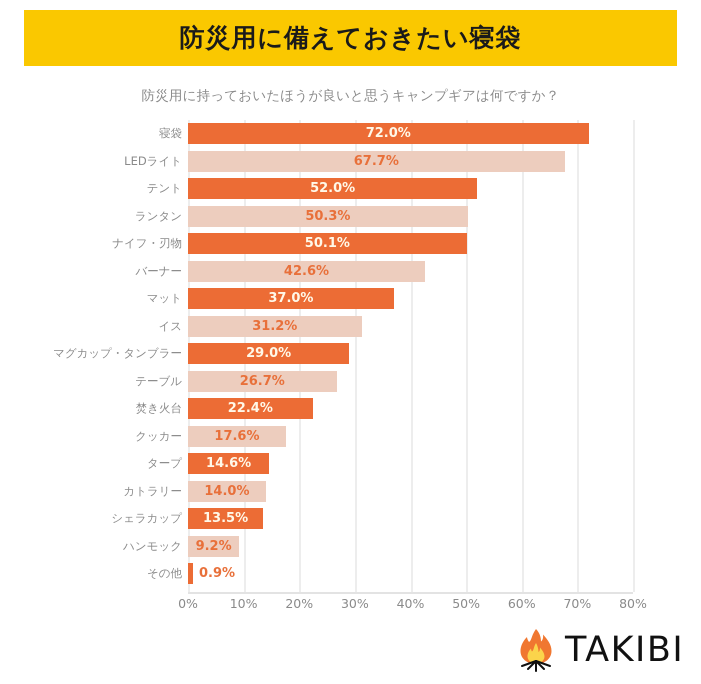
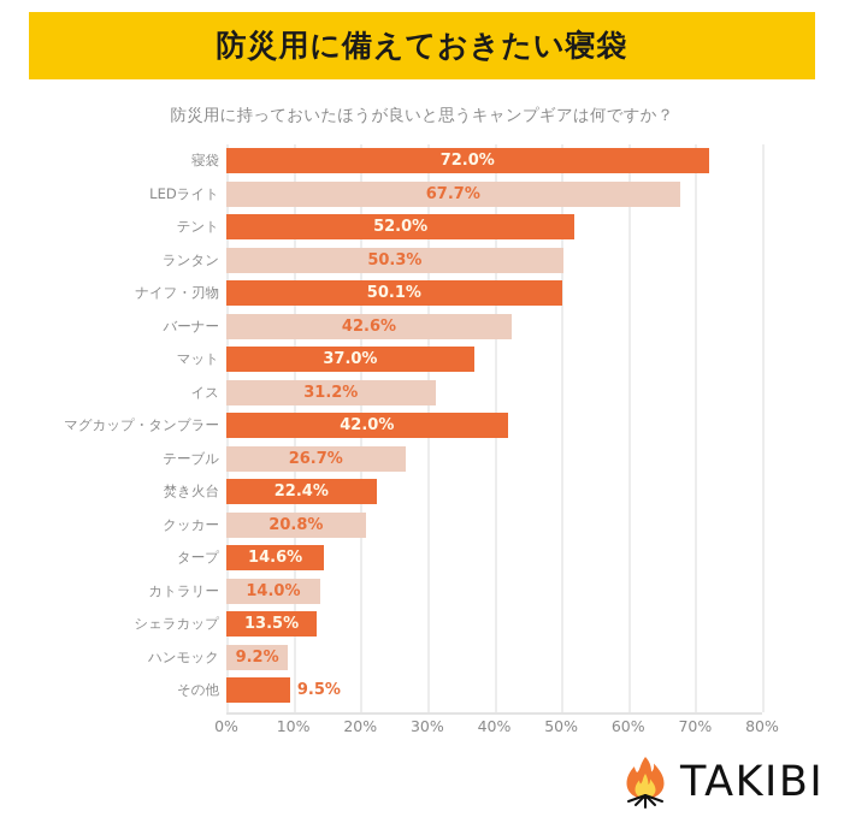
マグカップ・タンブラー: 29.0% -> 42.0%
クッカー: 17.6% -> 20.8%
その他: 0.9% -> 9.5%
